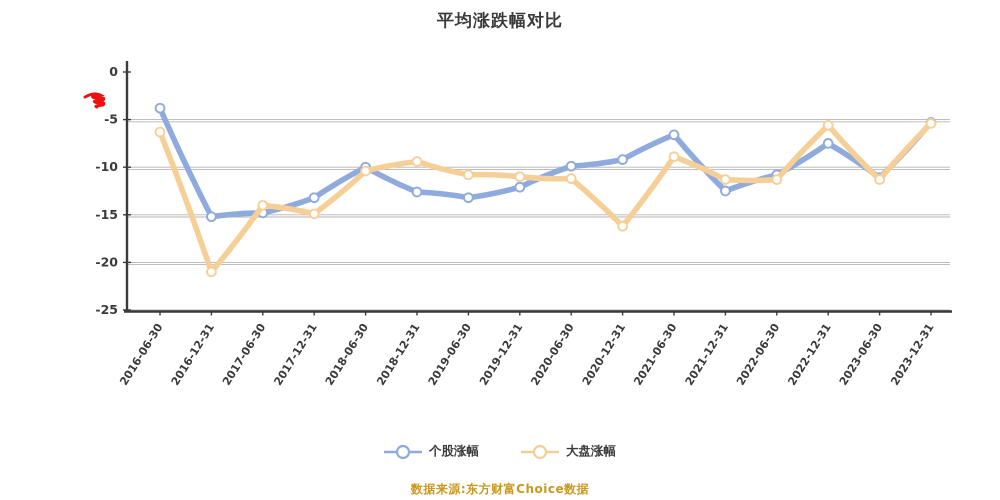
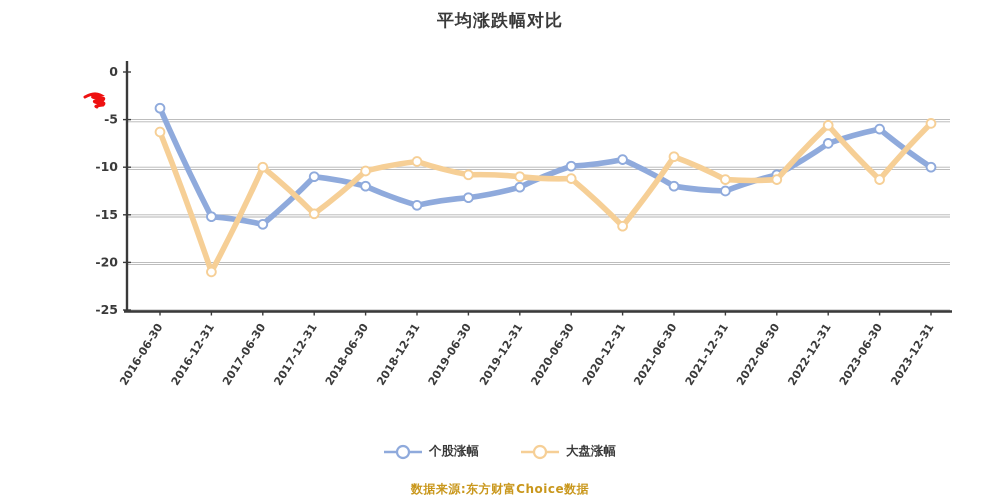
个股涨幅/2017-06-30: -15 -> -16
大盘涨幅/2017-06-30: -14 -> -10
个股涨幅/2017-12-31: -13 -> -11
个股涨幅/2018-06-30: -10 -> -12
个股涨幅/2018-12-31: -13 -> -14
个股涨幅/2021-06-30: -7 -> -12
个股涨幅/2023-06-30: -11 -> -6
个股涨幅/2023-12-31: -5 -> -10
